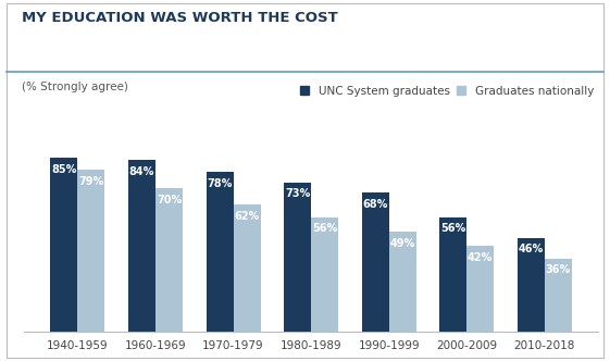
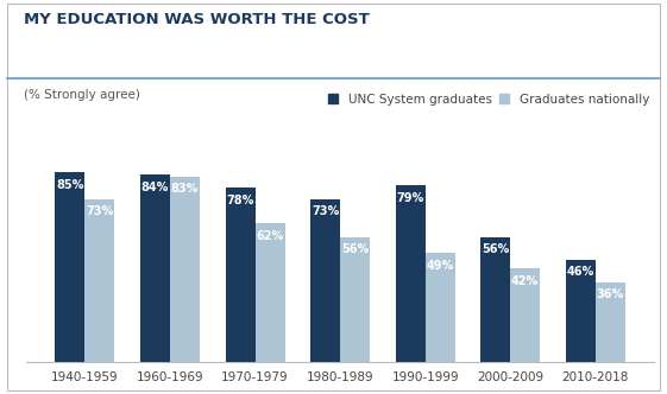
Graduates nationally/1940-1959: 79% -> 73%
Graduates nationally/1960-1969: 70% -> 83%
UNC System graduates/1990-1999: 68% -> 79%
